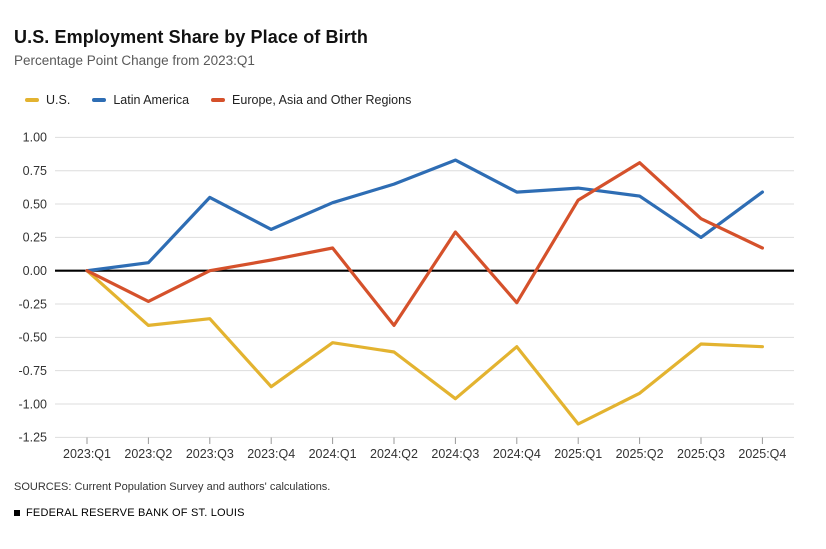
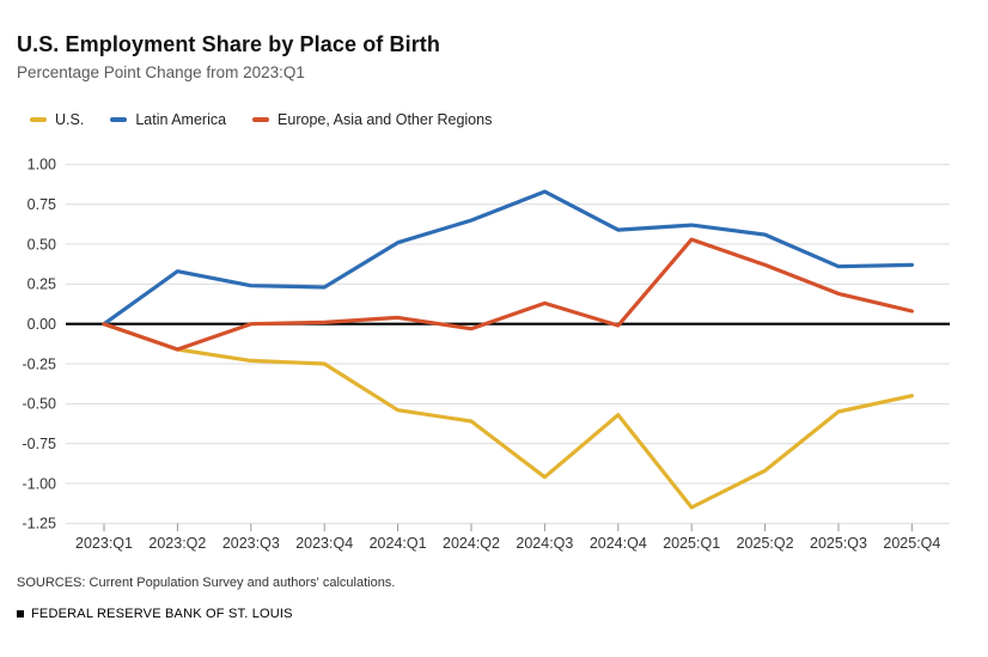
U.S./2023:Q2: -0.41 -> -0.16
Latin America/2023:Q2: 0.06 -> 0.33
Europe, Asia and Other Regions/2023:Q2: -0.23 -> -0.16
U.S./2023:Q3: -0.36 -> -0.23
Latin America/2023:Q3: 0.55 -> 0.24
U.S./2023:Q4: -0.87 -> -0.25
Latin America/2023:Q4: 0.31 -> 0.23
Europe, Asia and Other Regions/2023:Q4: 0.08 -> 0.01
Europe, Asia and Other Regions/2024:Q1: 0.17 -> 0.04
Europe, Asia and Other Regions/2024:Q2: -0.41 -> -0.03
Europe, Asia and Other Regions/2024:Q3: 0.29 -> 0.13
Europe, Asia and Other Regions/2024:Q4: -0.24 -> -0.01
Europe, Asia and Other Regions/2025:Q2: 0.81 -> 0.37
Latin America/2025:Q3: 0.25 -> 0.36
Europe, Asia and Other Regions/2025:Q3: 0.39 -> 0.19
U.S./2025:Q4: -0.57 -> -0.45
Latin America/2025:Q4: 0.59 -> 0.37
Europe, Asia and Other Regions/2025:Q4: 0.17 -> 0.08
